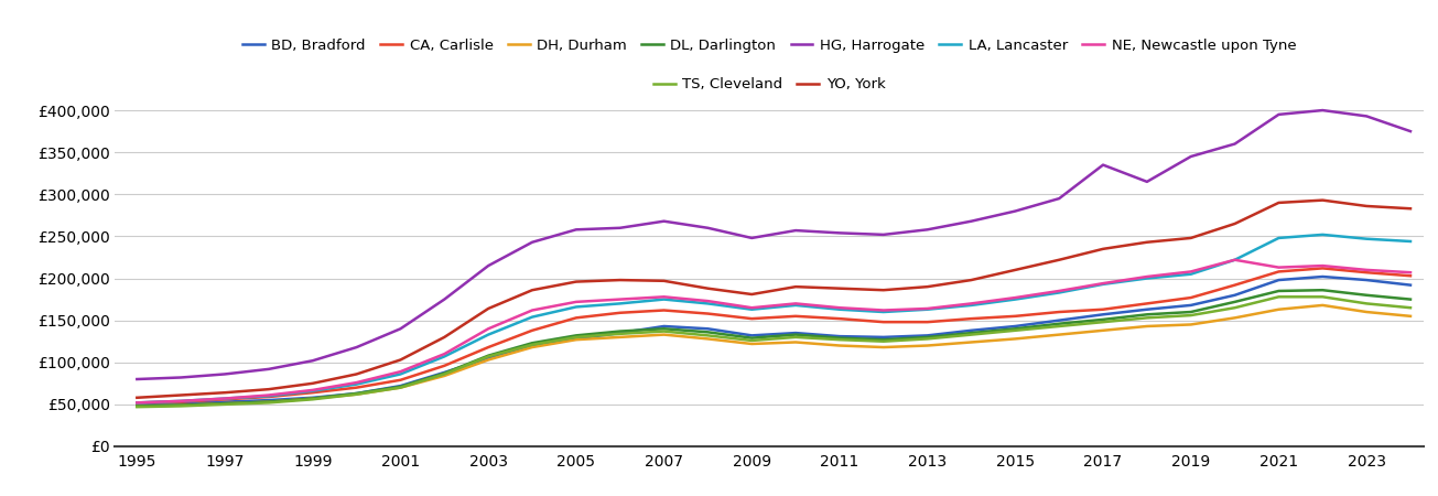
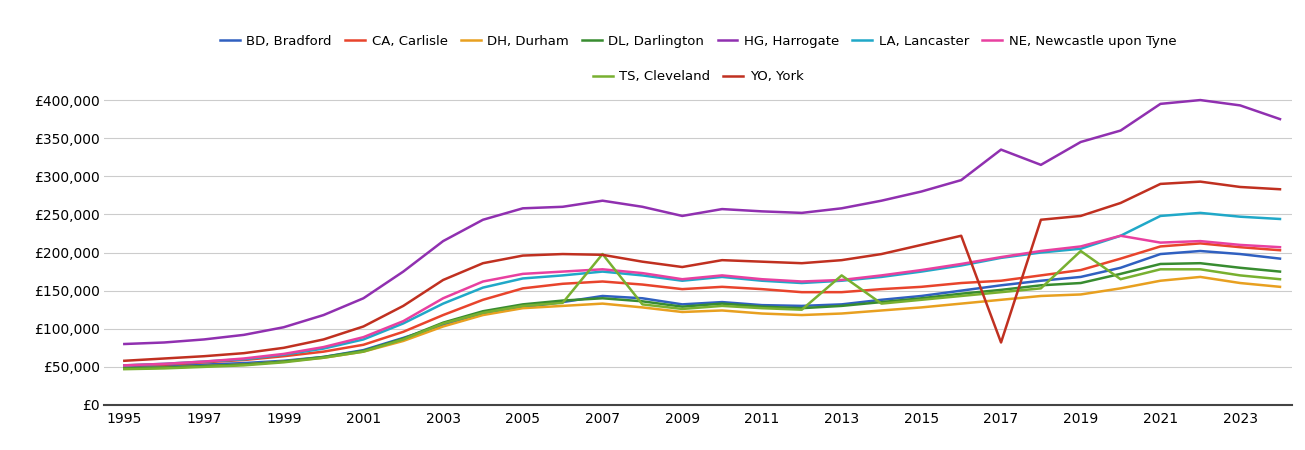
TS, Cleveland/2007: £137,000 -> £198,000
TS, Cleveland/2013: £128,000 -> £170,000
YO, York/2017: £235,000 -> £82,000
TS, Cleveland/2019: £156,000 -> £202,000
